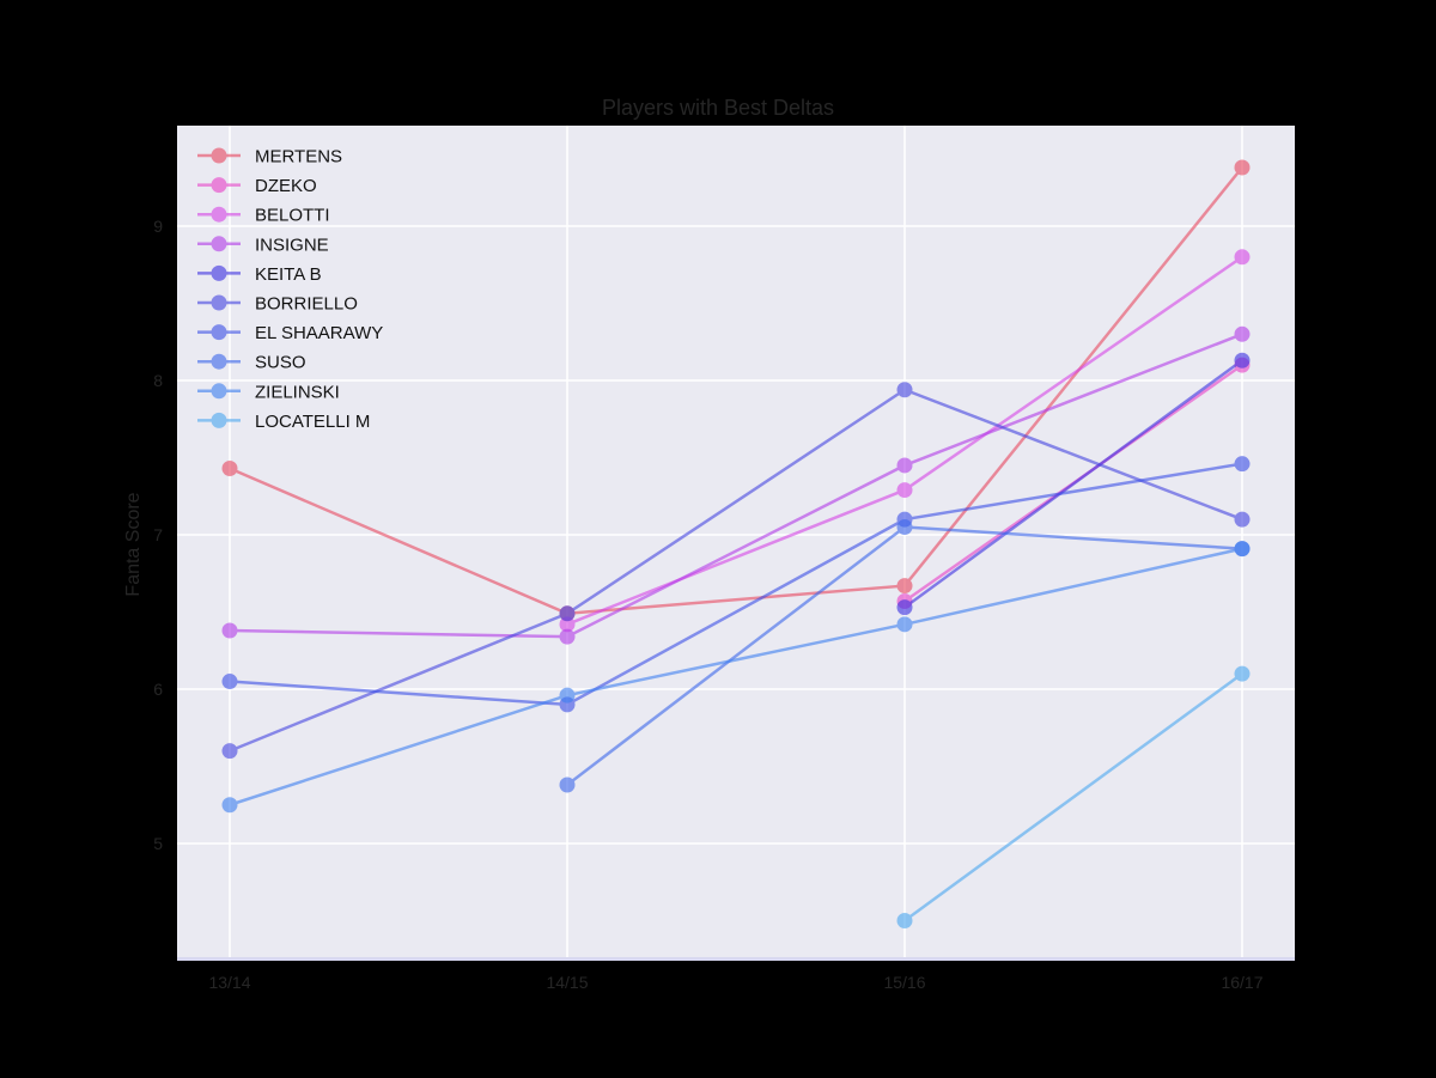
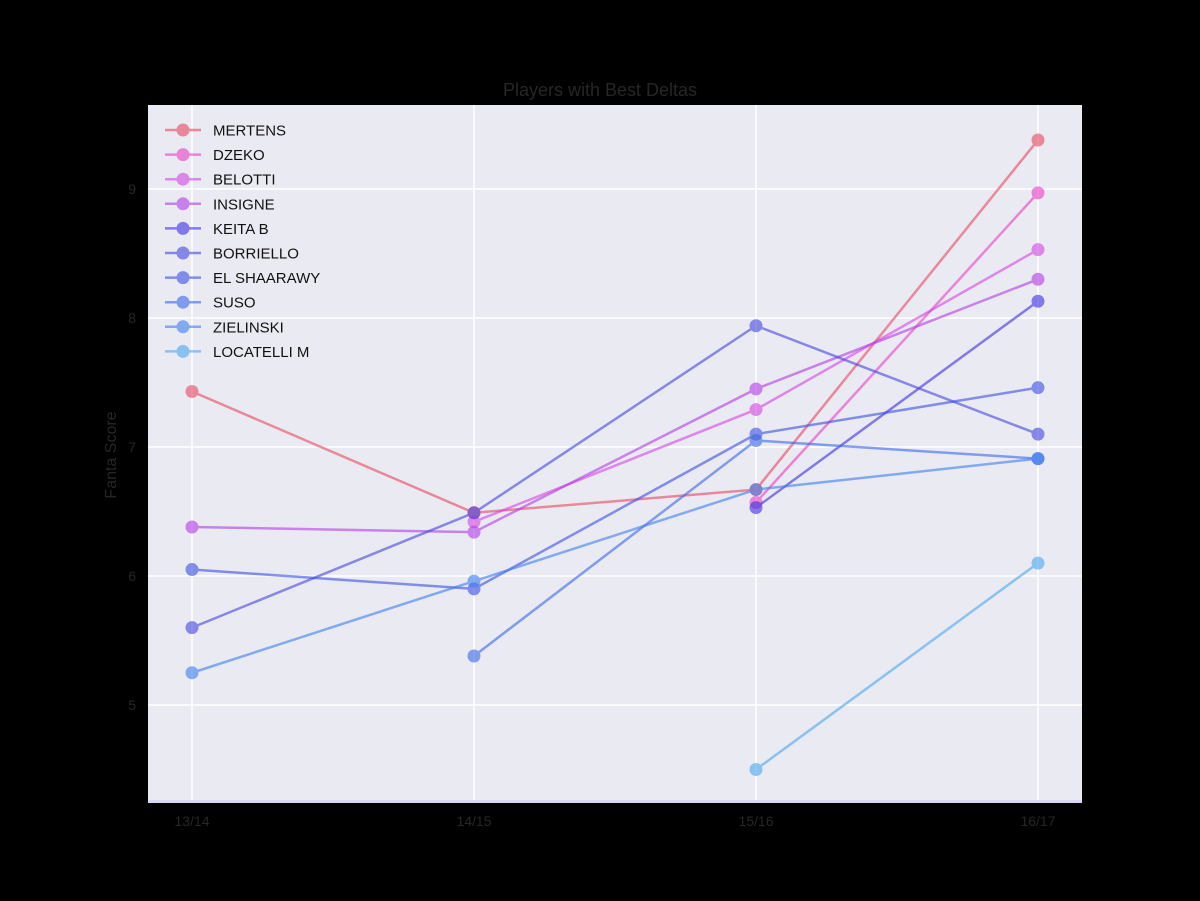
ZIELINSKI/15/16: 6.42 -> 6.67
DZEKO/16/17: 8.10 -> 8.97
BELOTTI/16/17: 8.80 -> 8.53
